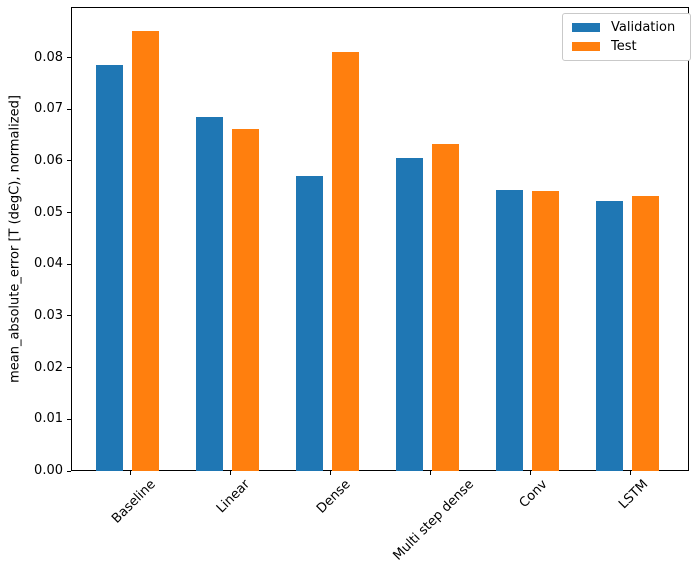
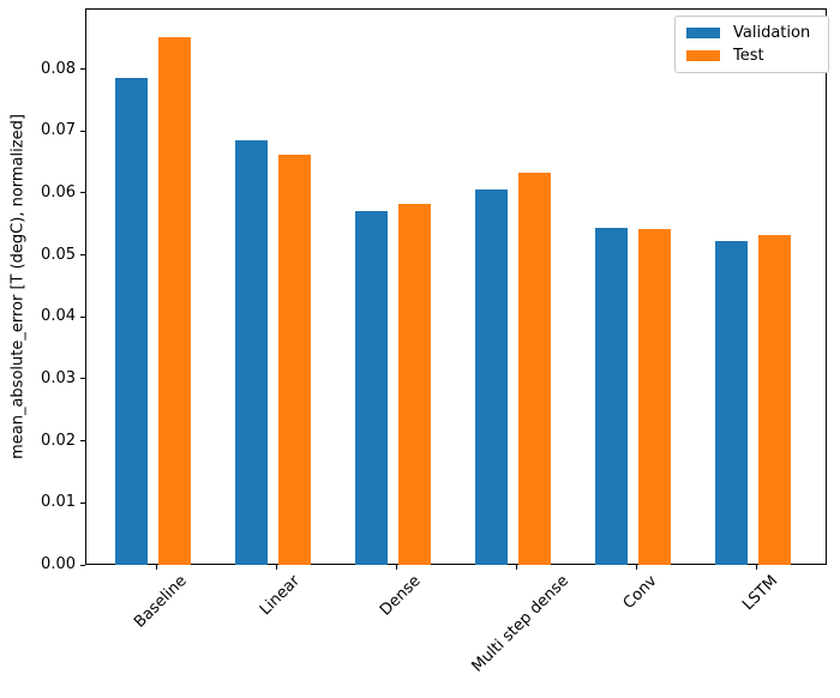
Test/Dense: 0.081 -> 0.058
